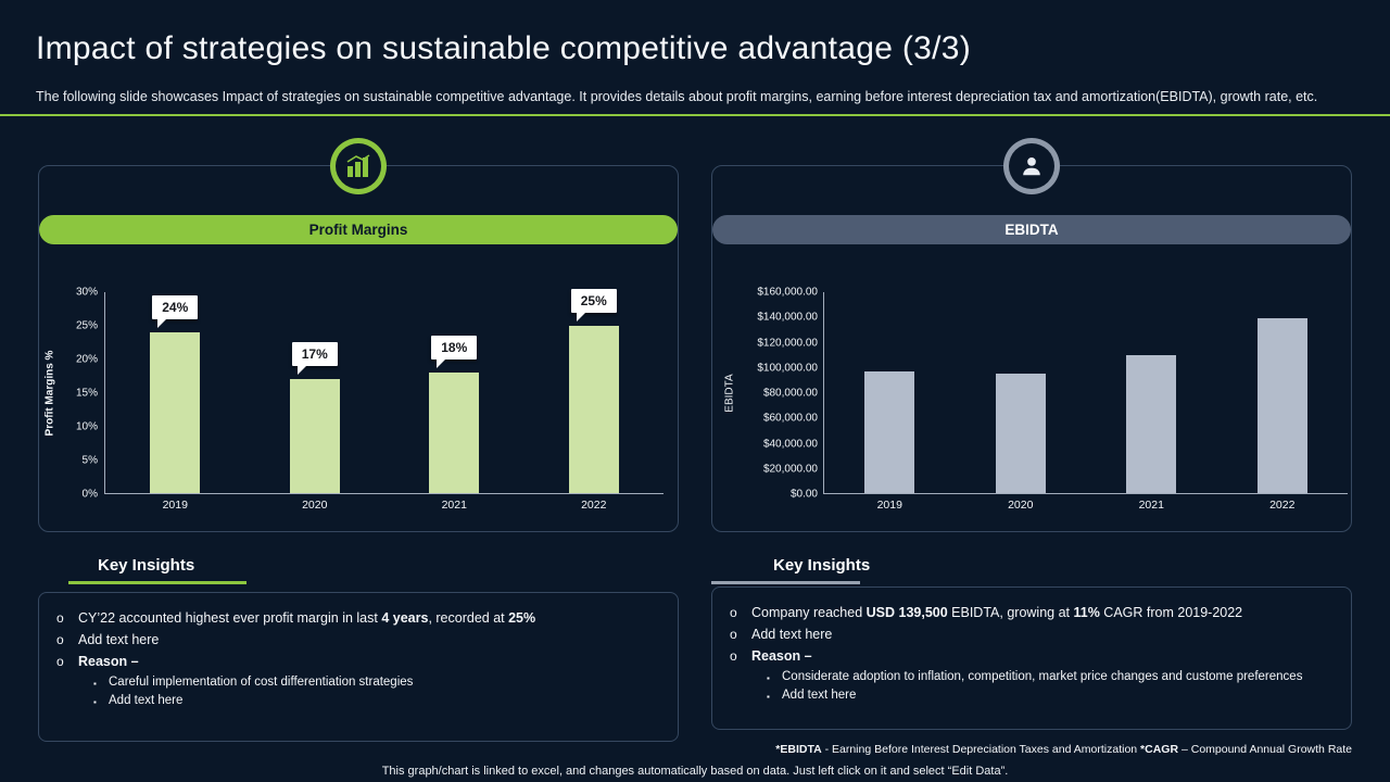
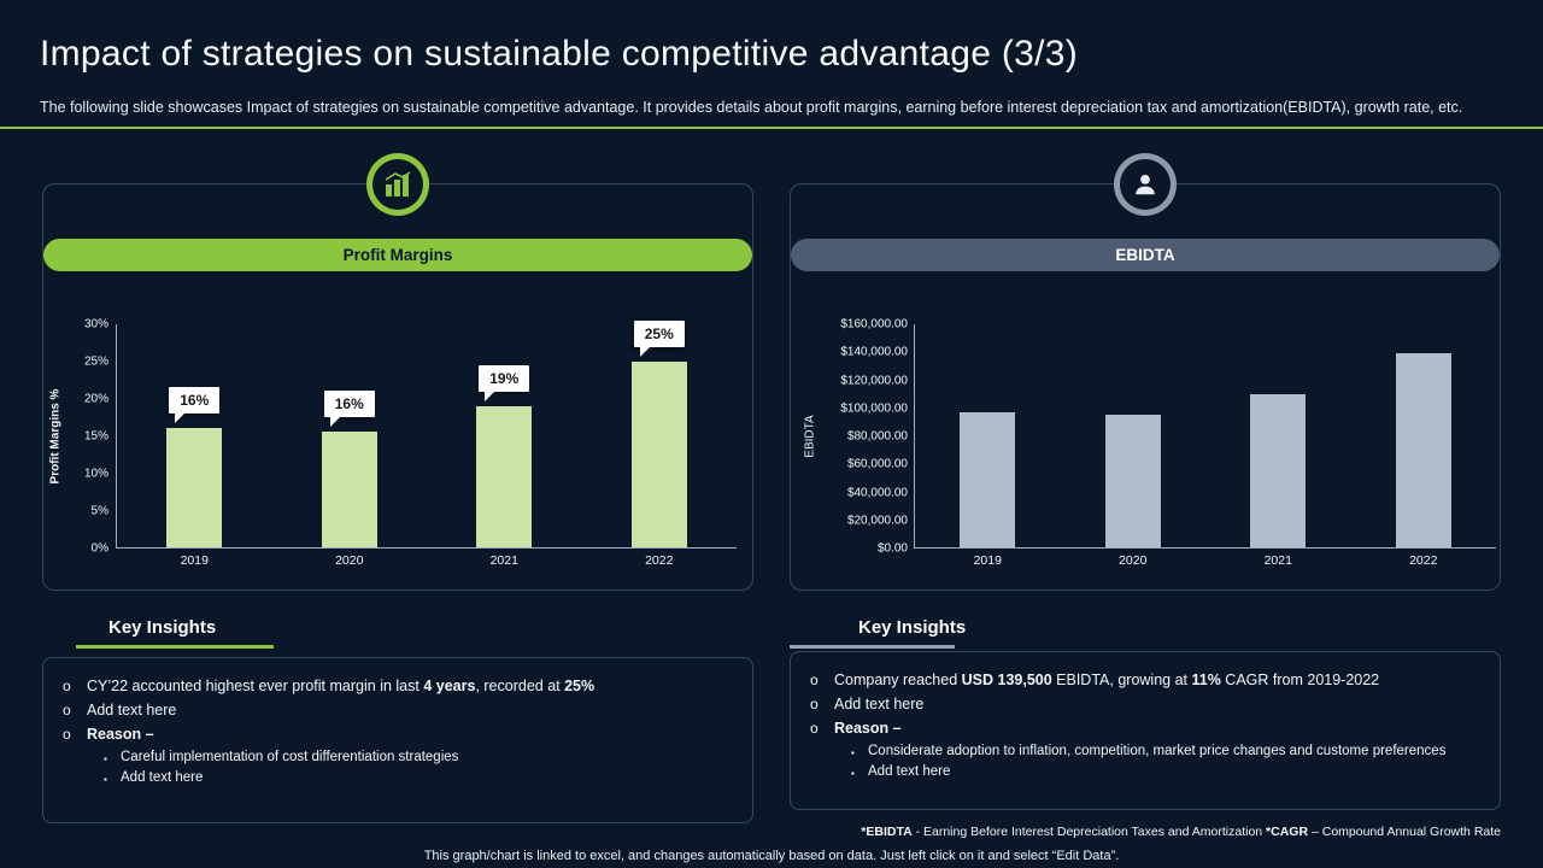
Profit Margins/2019: 24% -> 16%
Profit Margins/2020: 17% -> 16%
Profit Margins/2021: 18% -> 19%
